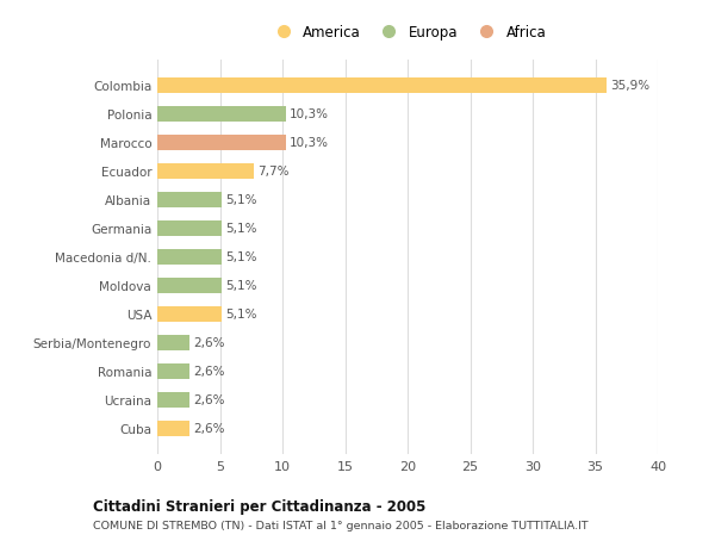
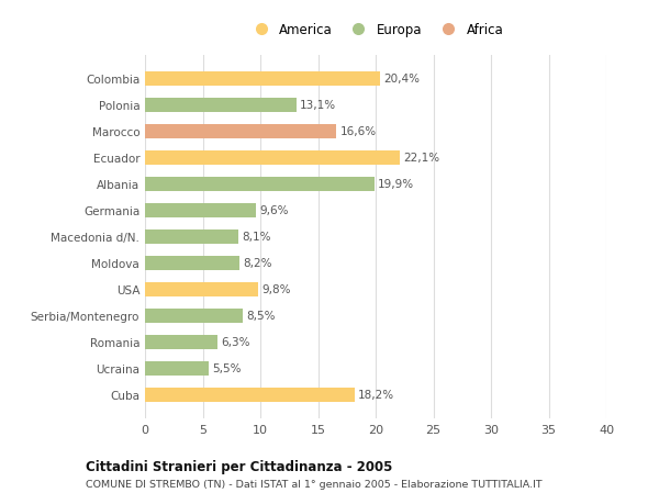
Colombia: 35,9% -> 20,4%
Polonia: 10,3% -> 13,1%
Marocco: 10,3% -> 16,6%
Ecuador: 7,7% -> 22,1%
Albania: 5,1% -> 19,9%
Germania: 5,1% -> 9,6%
Macedonia d/N.: 5,1% -> 8,1%
Moldova: 5,1% -> 8,2%
USA: 5,1% -> 9,8%
Serbia/Montenegro: 2,6% -> 8,5%
Romania: 2,6% -> 6,3%
Ucraina: 2,6% -> 5,5%
Cuba: 2,6% -> 18,2%
